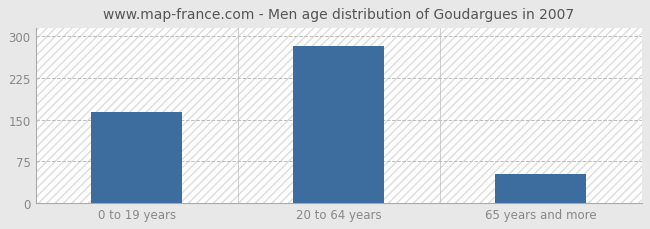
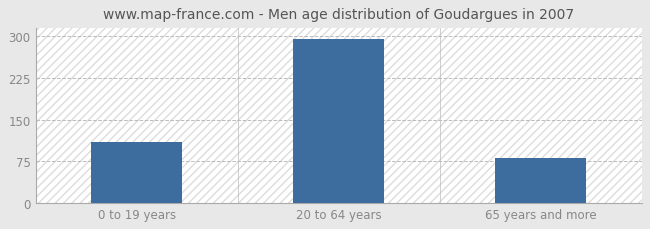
0 to 19 years: 164 -> 110
20 to 64 years: 282 -> 295
65 years and more: 52 -> 80
